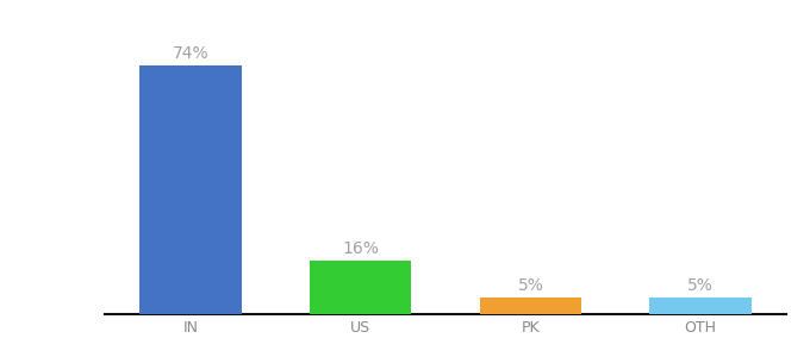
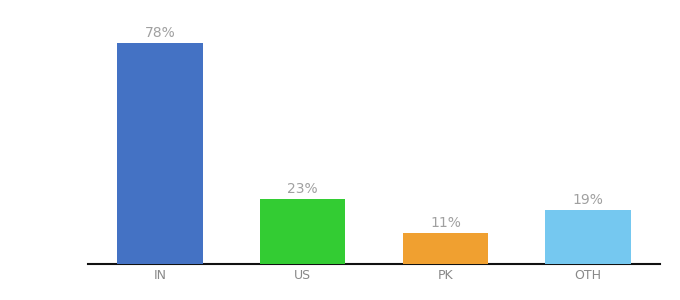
IN: 74% -> 78%
US: 16% -> 23%
PK: 5% -> 11%
OTH: 5% -> 19%
